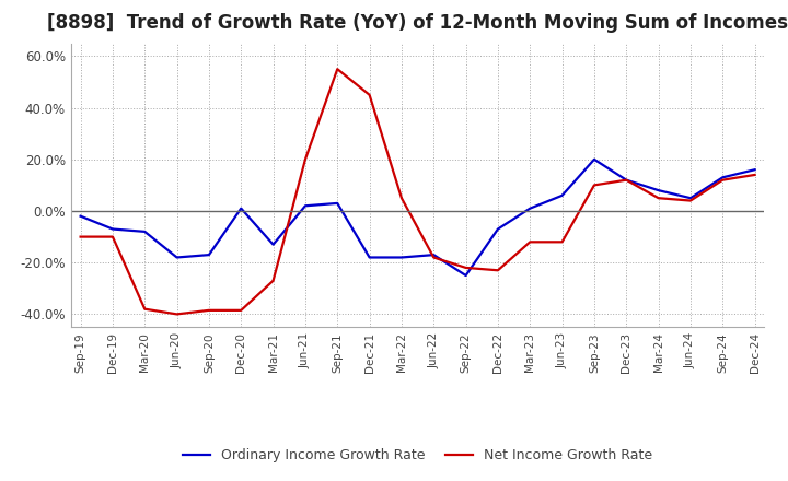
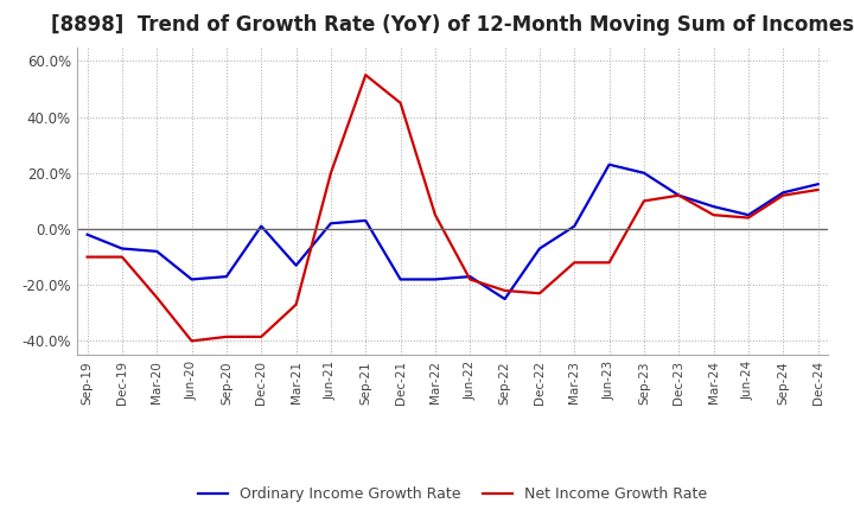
Net Income Growth Rate/Mar-20: -38.0% -> -24.5%
Ordinary Income Growth Rate/Jun-23: 6% -> 23%
